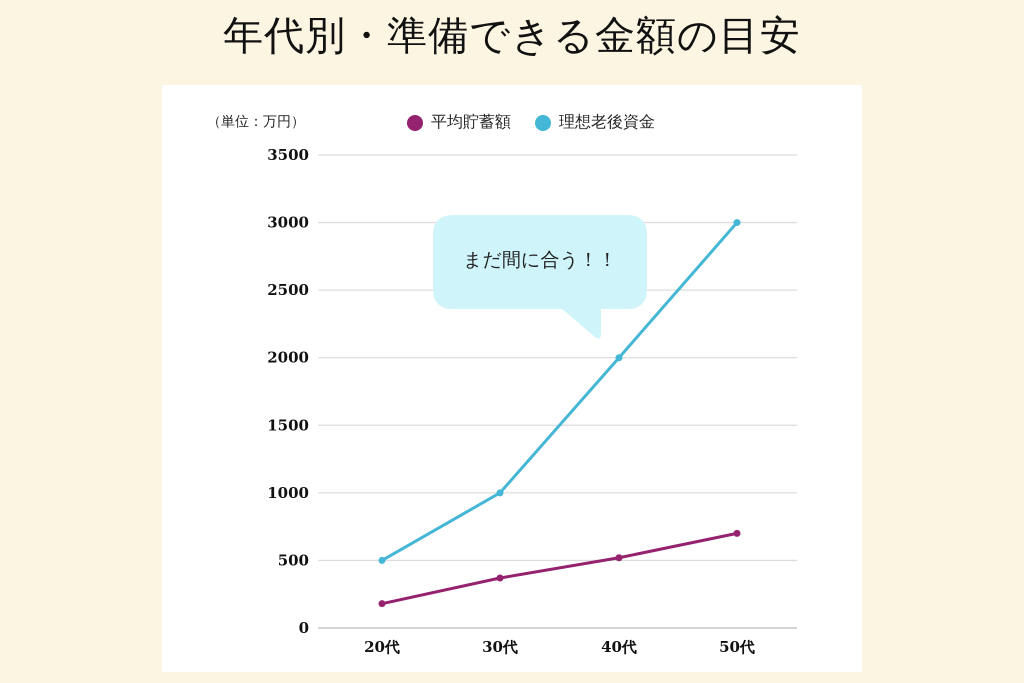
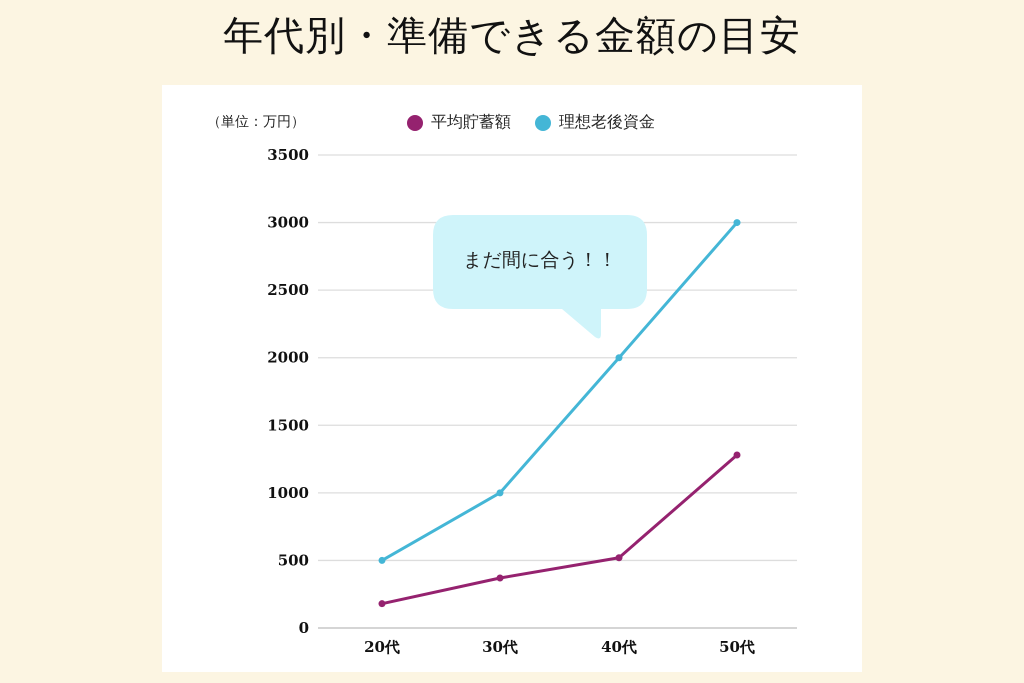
平均貯蓄額/50代: 700 -> 1280
